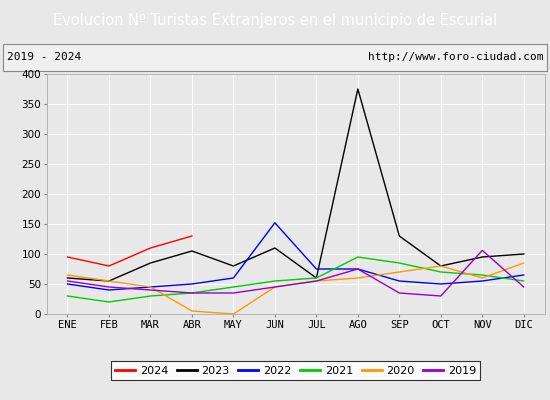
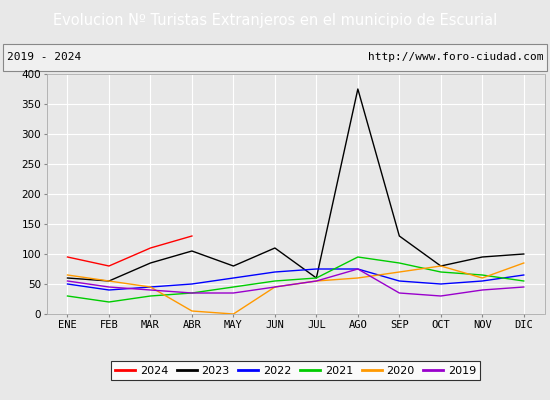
2022/JUN: 152 -> 70
2019/NOV: 106 -> 40
